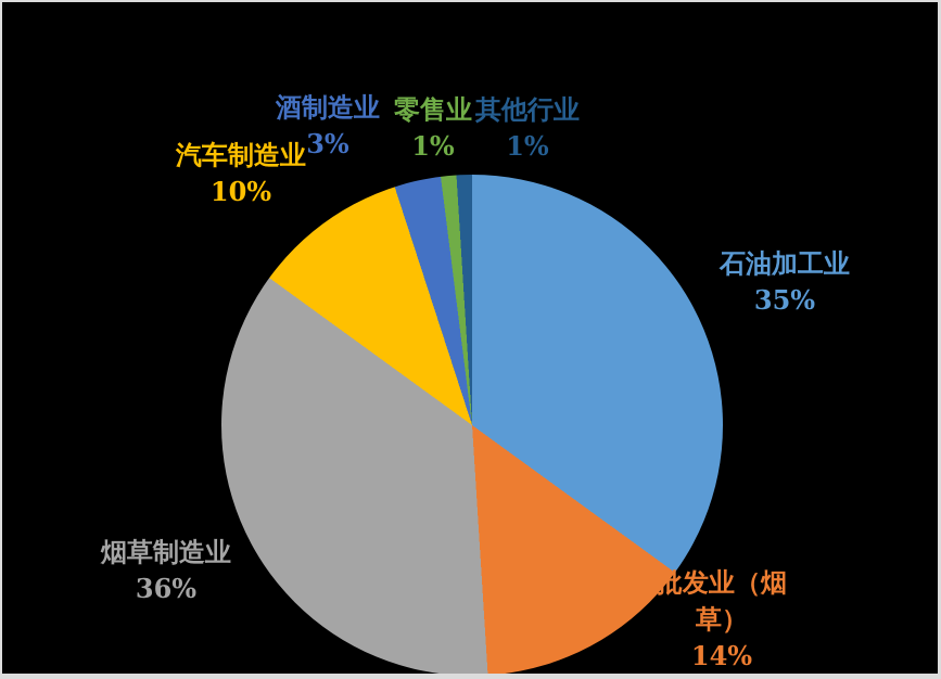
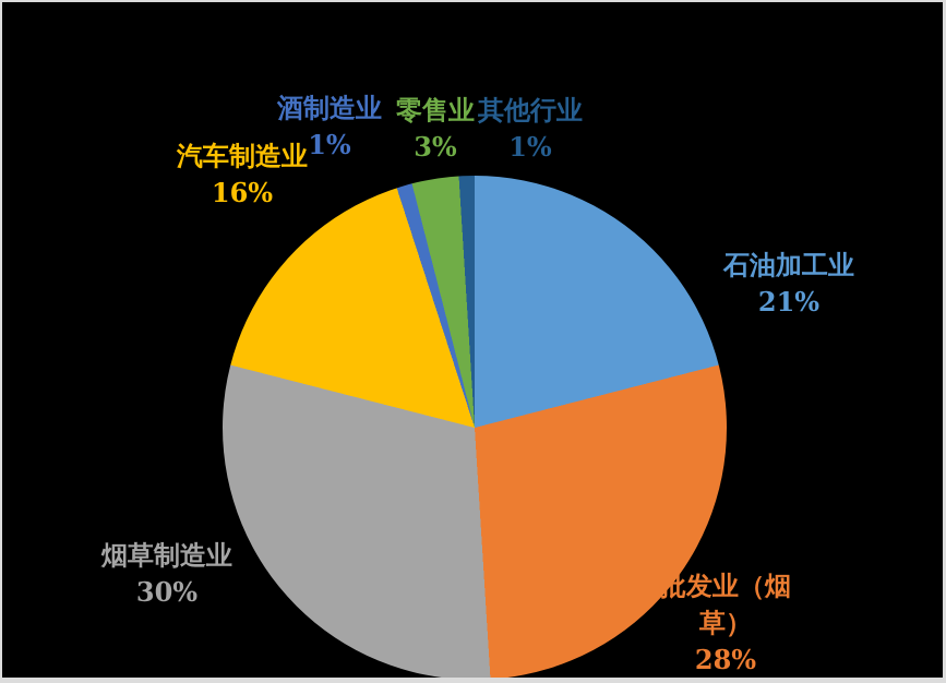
石油加工业: 35% -> 21%
批发业（烟草）: 14% -> 28%
烟草制造业: 36% -> 30%
汽车制造业: 10% -> 16%
酒制造业: 3% -> 1%
零售业: 1% -> 3%
